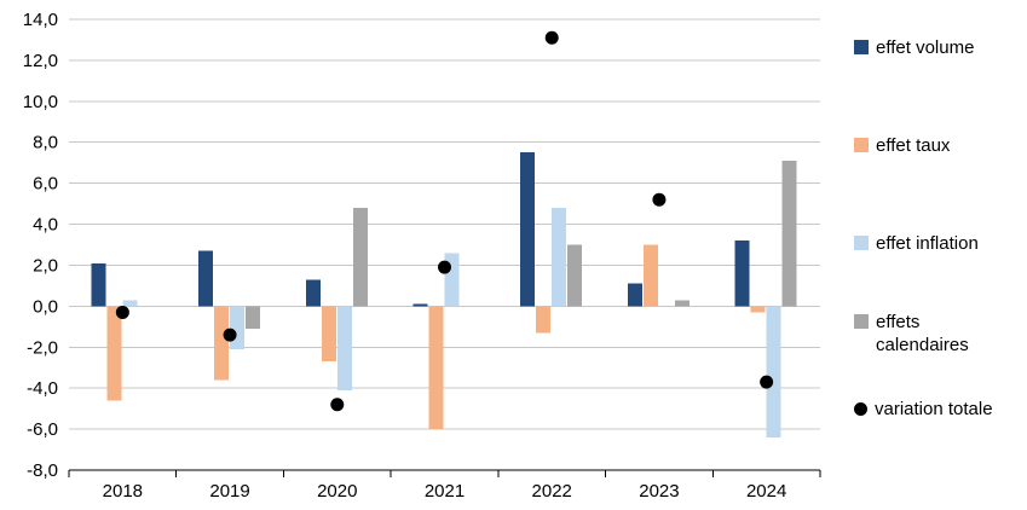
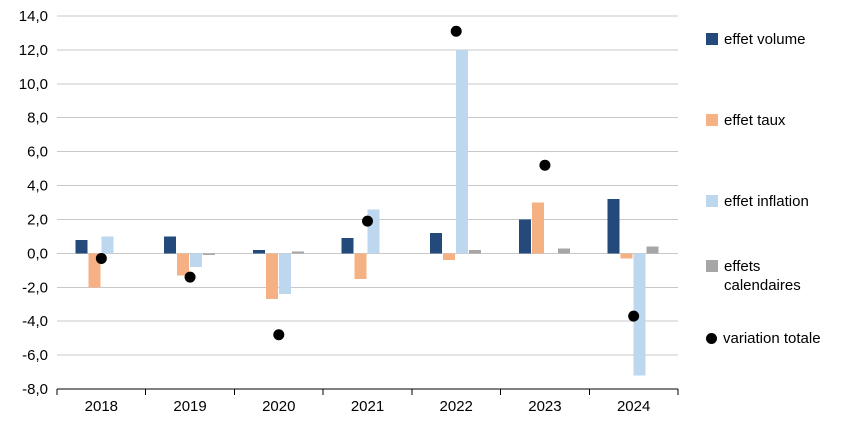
effet volume/2018: 2,1 -> 0,8
effet taux/2018: -4,6 -> -2,0
effet inflation/2018: 0,3 -> 1,0
effet volume/2019: 2,7 -> 1,0
effet taux/2019: -3,6 -> -1,3
effet inflation/2019: -2,1 -> -0,8
effets calendaires/2019: -1,1 -> -0,1
effet volume/2020: 1,3 -> 0,2
effet inflation/2020: -4,1 -> -2,4
effets calendaires/2020: 4,8 -> 0,1
effet volume/2021: 0,1 -> 0,9
effet taux/2021: -6,0 -> -1,5
effet volume/2022: 7,5 -> 1,2
effet taux/2022: -1,3 -> -0,4
effet inflation/2022: 4,8 -> 12,0
effets calendaires/2022: 3,0 -> 0,2
effet volume/2023: 1,1 -> 2,0
effet inflation/2024: -6,4 -> -7,2
effets calendaires/2024: 7,1 -> 0,4
